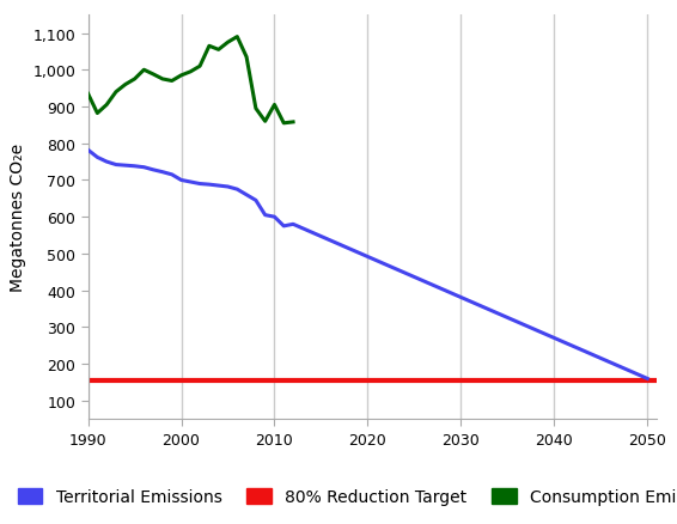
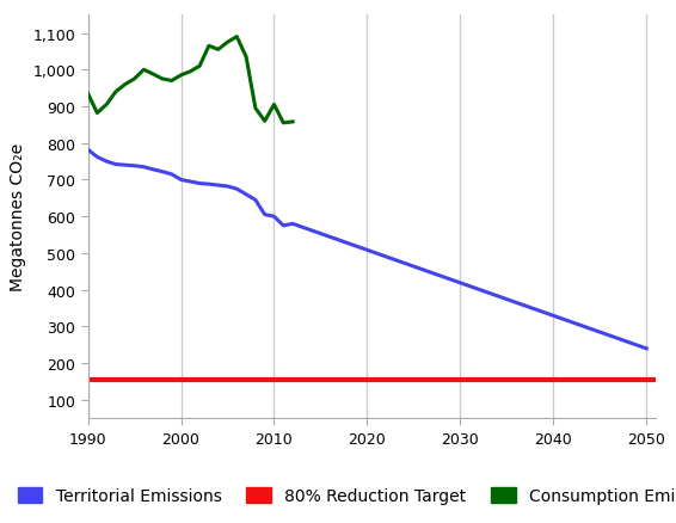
Territorial Emissions/2050: 160 -> 240
